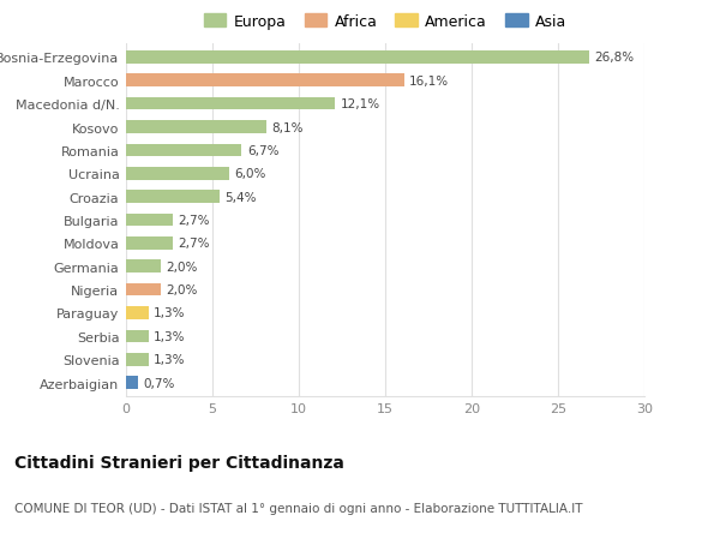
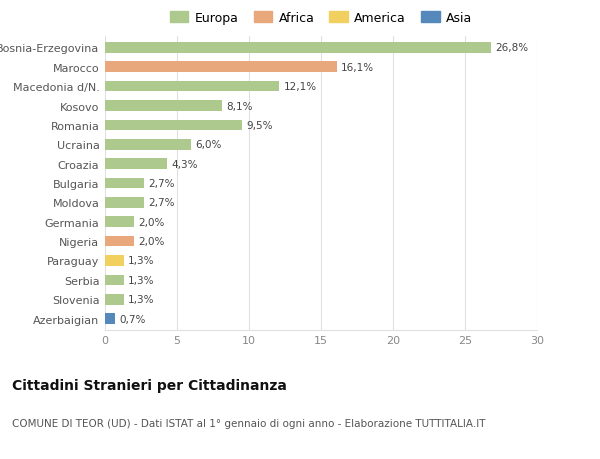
Romania: 6,7% -> 9,5%
Croazia: 5,4% -> 4,3%
